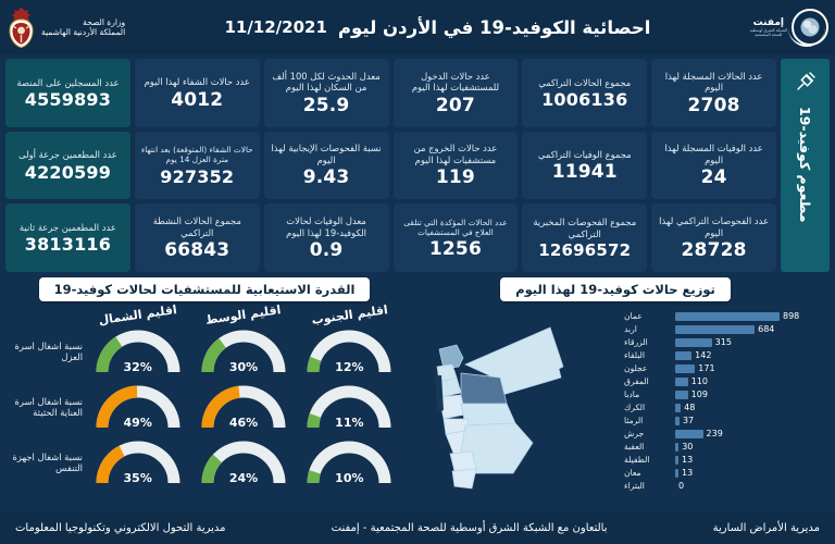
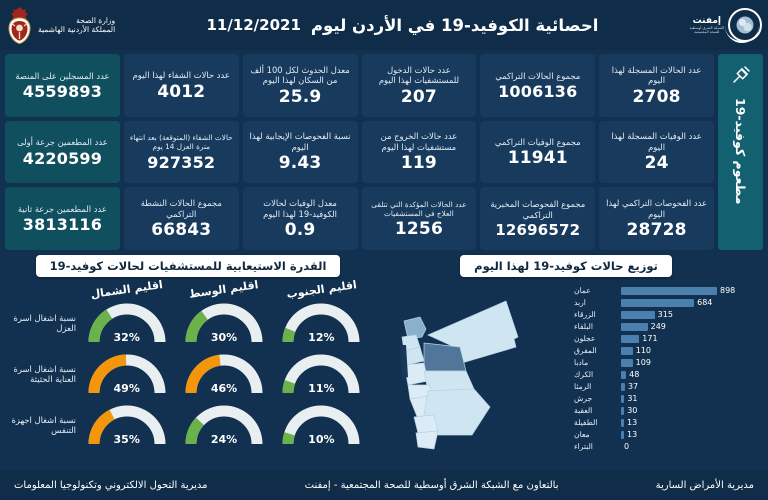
البلقاء: 142 -> 249
جرش: 239 -> 31
